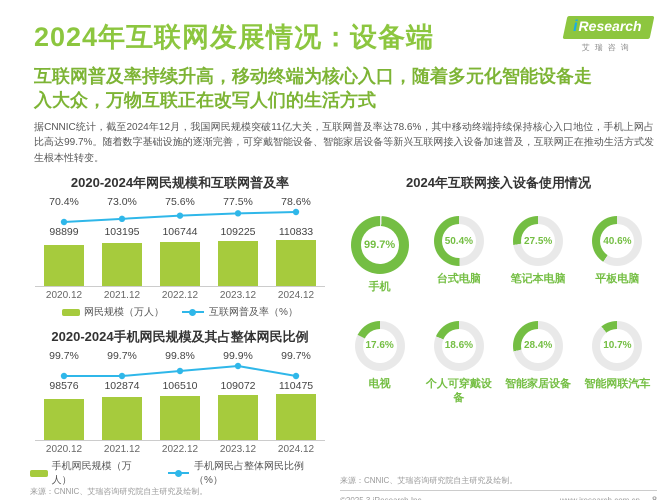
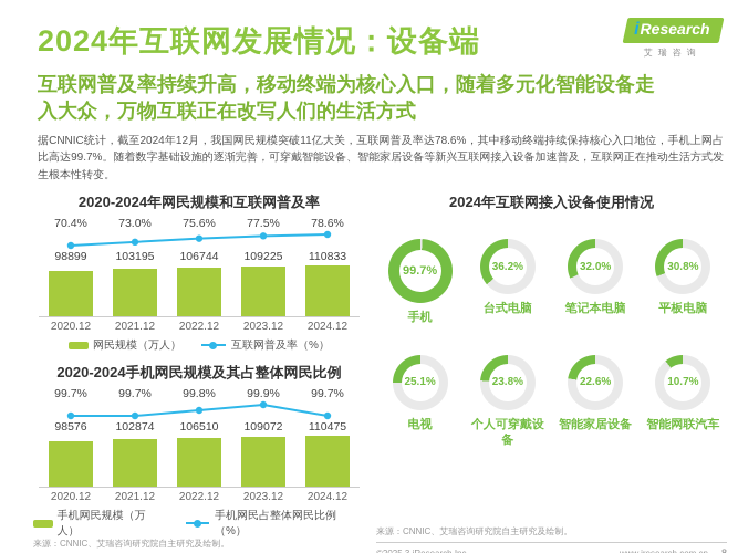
2024年互联网接入设备使用情况/台式电脑: 50.4% -> 36.2%
2024年互联网接入设备使用情况/笔记本电脑: 27.5% -> 32.0%
2024年互联网接入设备使用情况/平板电脑: 40.6% -> 30.8%
2024年互联网接入设备使用情况/电视: 17.6% -> 25.1%
2024年互联网接入设备使用情况/个人可穿戴设备: 18.6% -> 23.8%
2024年互联网接入设备使用情况/智能家居设备: 28.4% -> 22.6%
